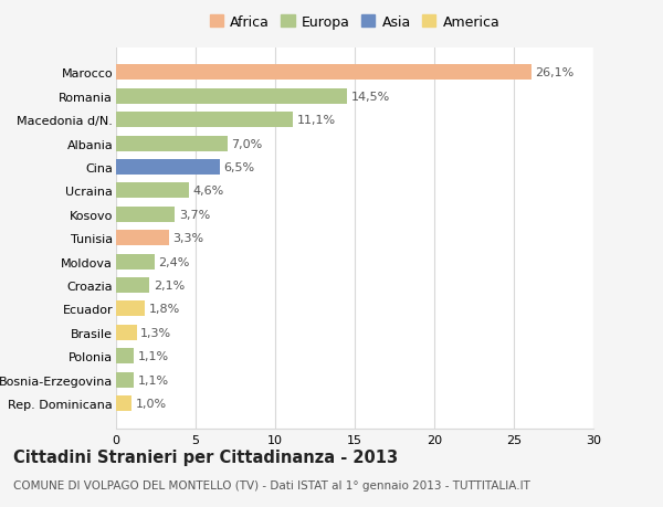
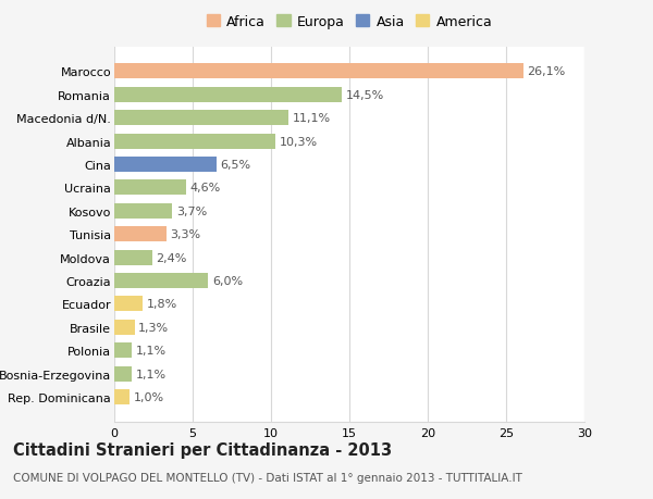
Albania: 7,0% -> 10,3%
Croazia: 2,1% -> 6,0%
